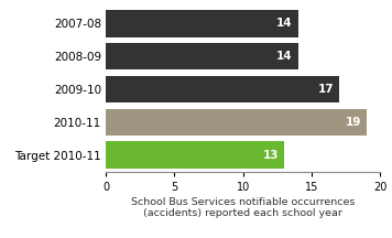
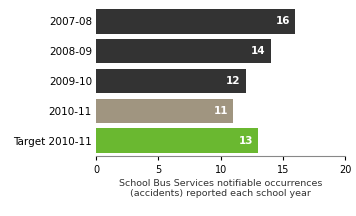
2007-08: 14 -> 16
2009-10: 17 -> 12
2010-11: 19 -> 11
